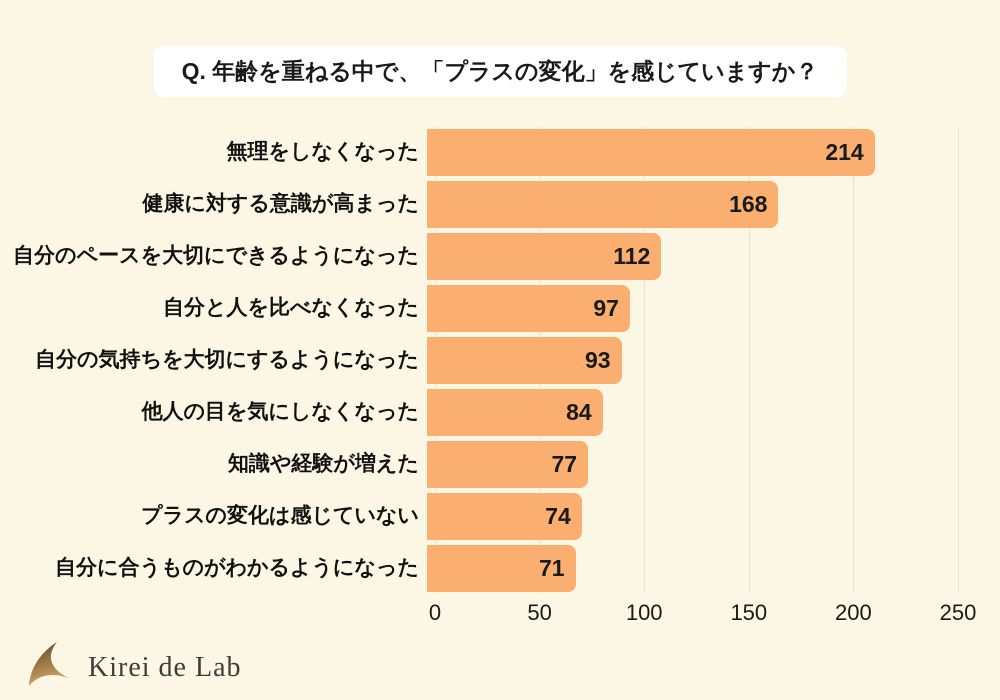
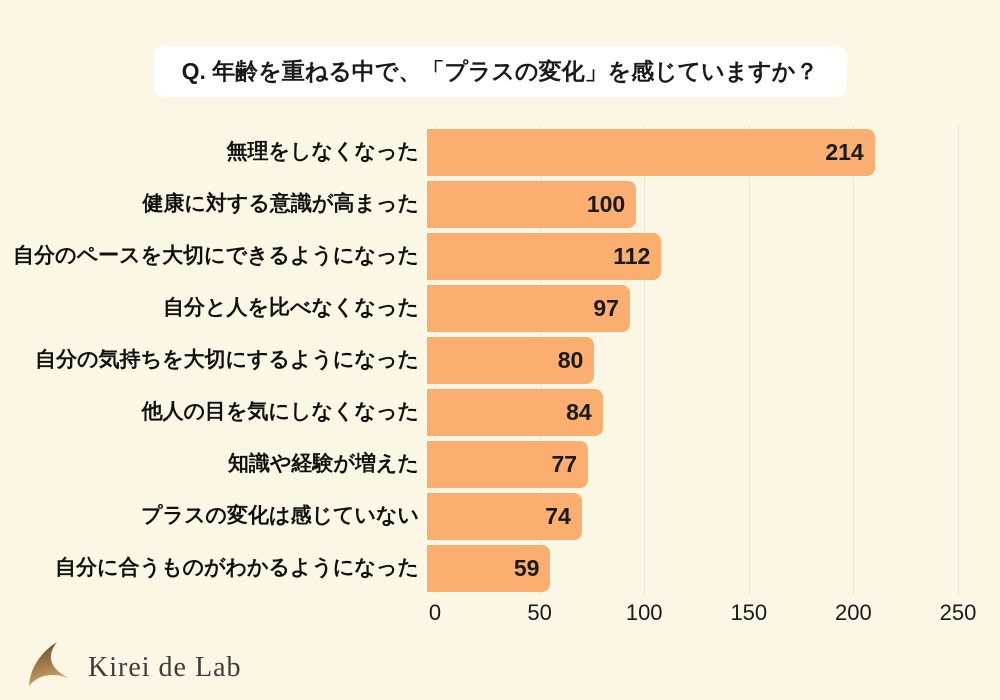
健康に対する意識が高まった: 168 -> 100
自分の気持ちを大切にするようになった: 93 -> 80
自分に合うものがわかるようになった: 71 -> 59
